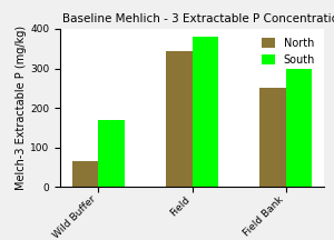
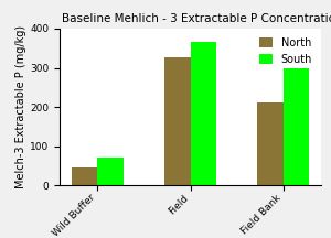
North/Wild Buffer: 65 -> 47
South/Wild Buffer: 170 -> 72
North/Field: 345 -> 327
South/Field: 380 -> 365
North/Field Bank: 250 -> 213
